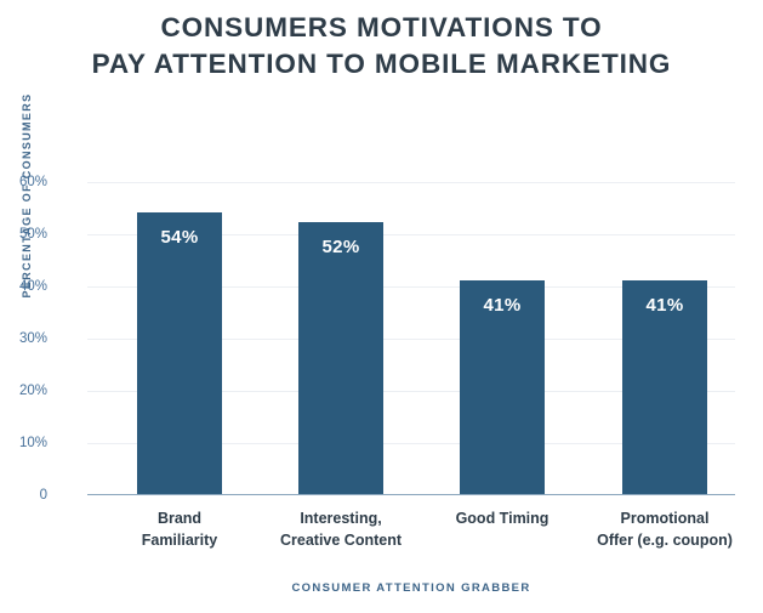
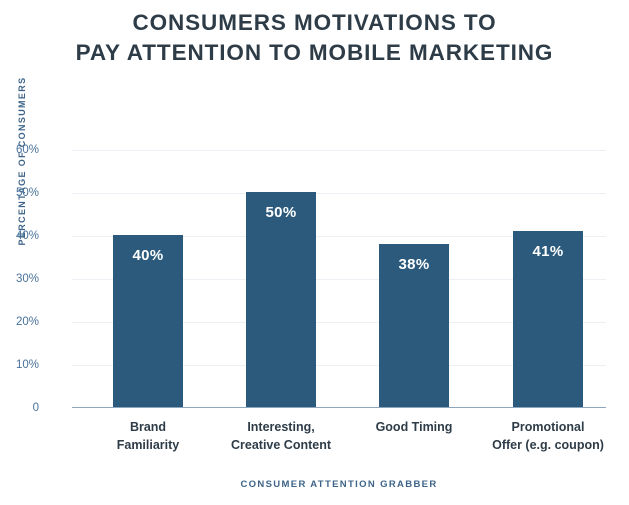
Brand Familiarity: 54% -> 40%
Interesting, Creative Content: 52% -> 50%
Good Timing: 41% -> 38%
